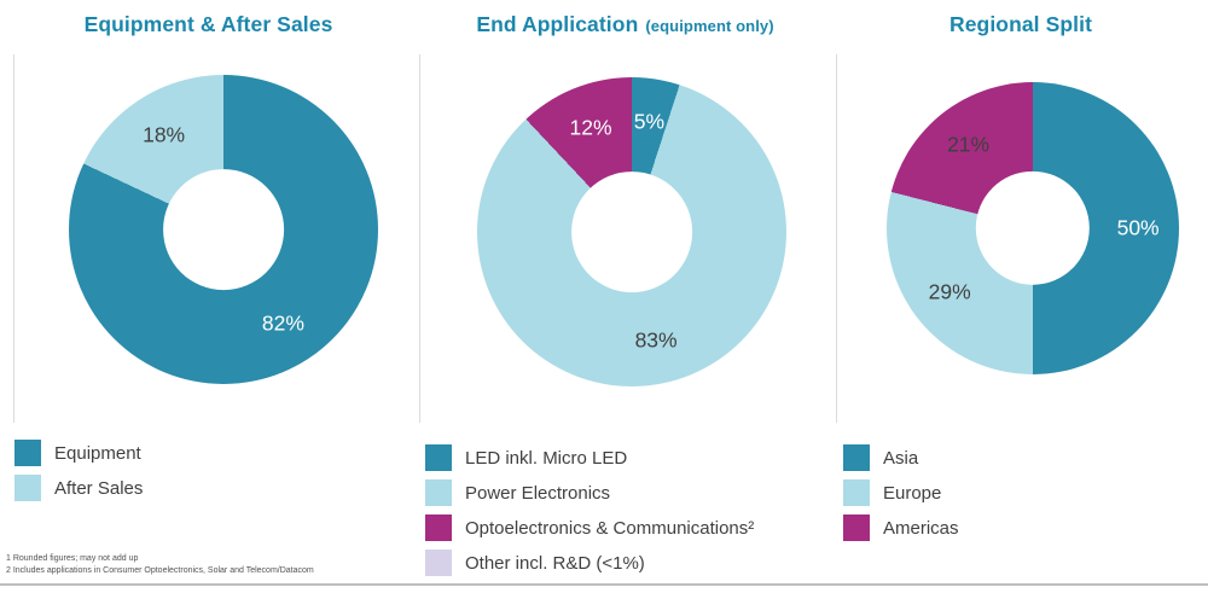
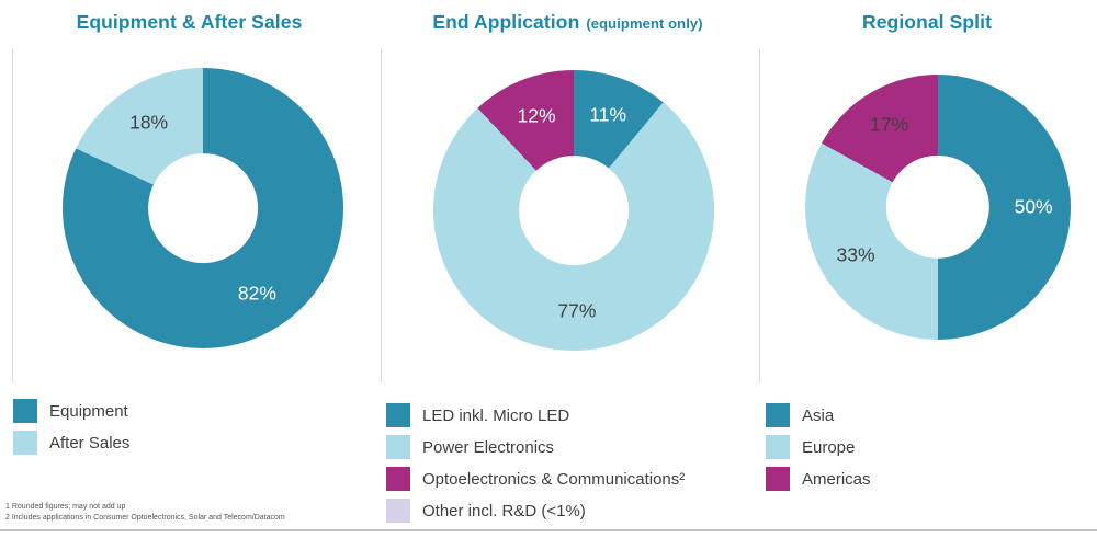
End Application/LED inkl. Micro LED: 5% -> 11%
End Application/Power Electronics: 83% -> 77%
Regional Split/Europe: 29% -> 33%
Regional Split/Americas: 21% -> 17%
